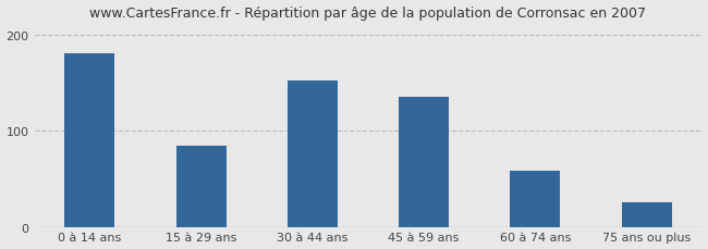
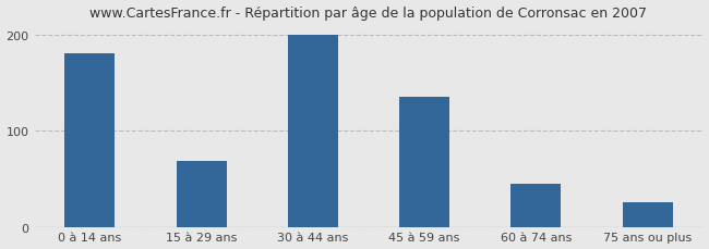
15 à 29 ans: 84 -> 68
30 à 44 ans: 152 -> 200
60 à 74 ans: 58 -> 45
